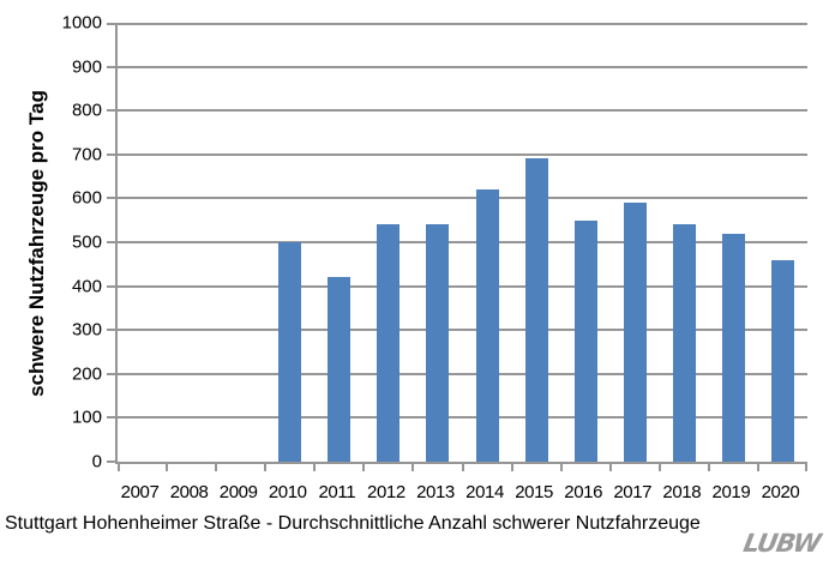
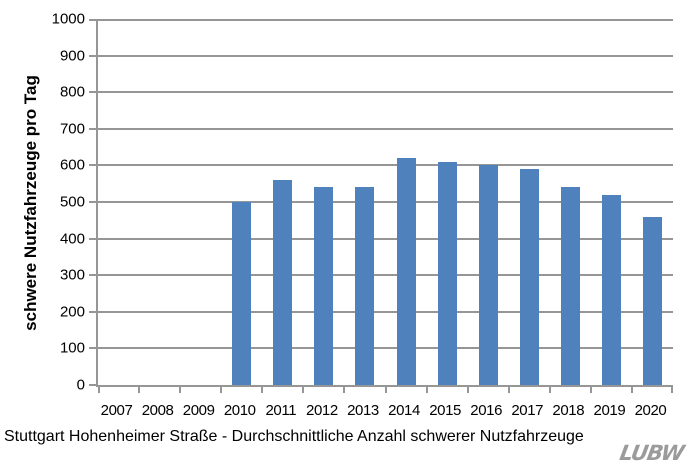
2011: 420 -> 560
2015: 690 -> 610
2016: 550 -> 600
